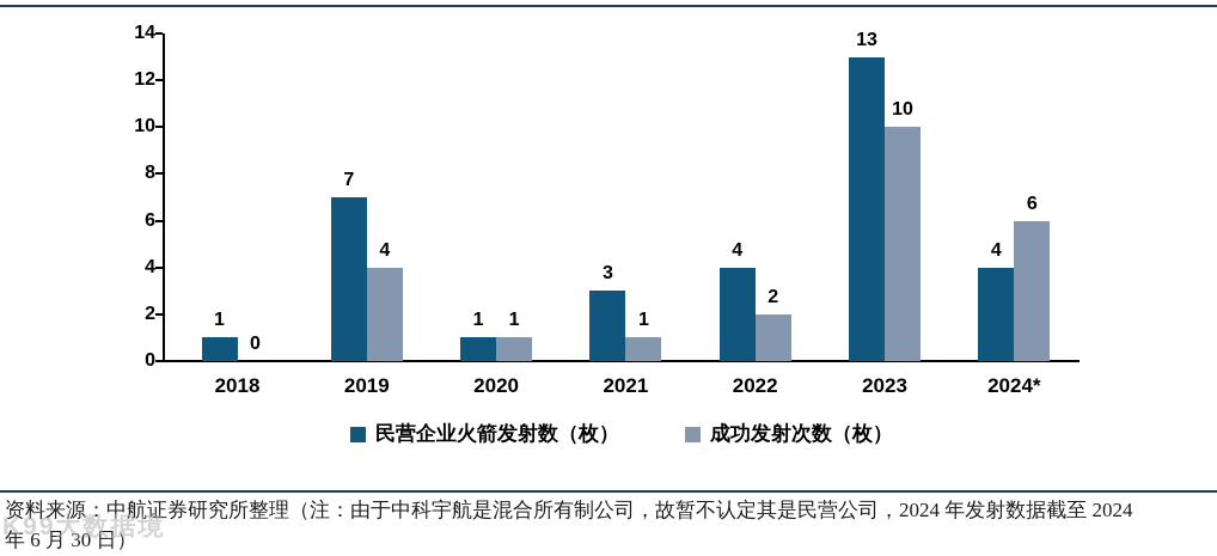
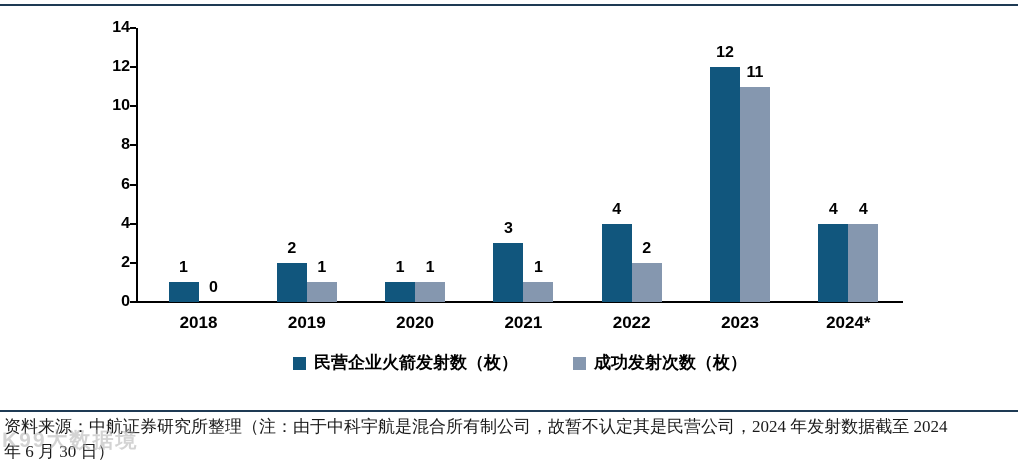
民营企业火箭发射数（枚）/2019: 7 -> 2
成功发射次数（枚）/2019: 4 -> 1
民营企业火箭发射数（枚）/2023: 13 -> 12
成功发射次数（枚）/2023: 10 -> 11
成功发射次数（枚）/2024*: 6 -> 4
